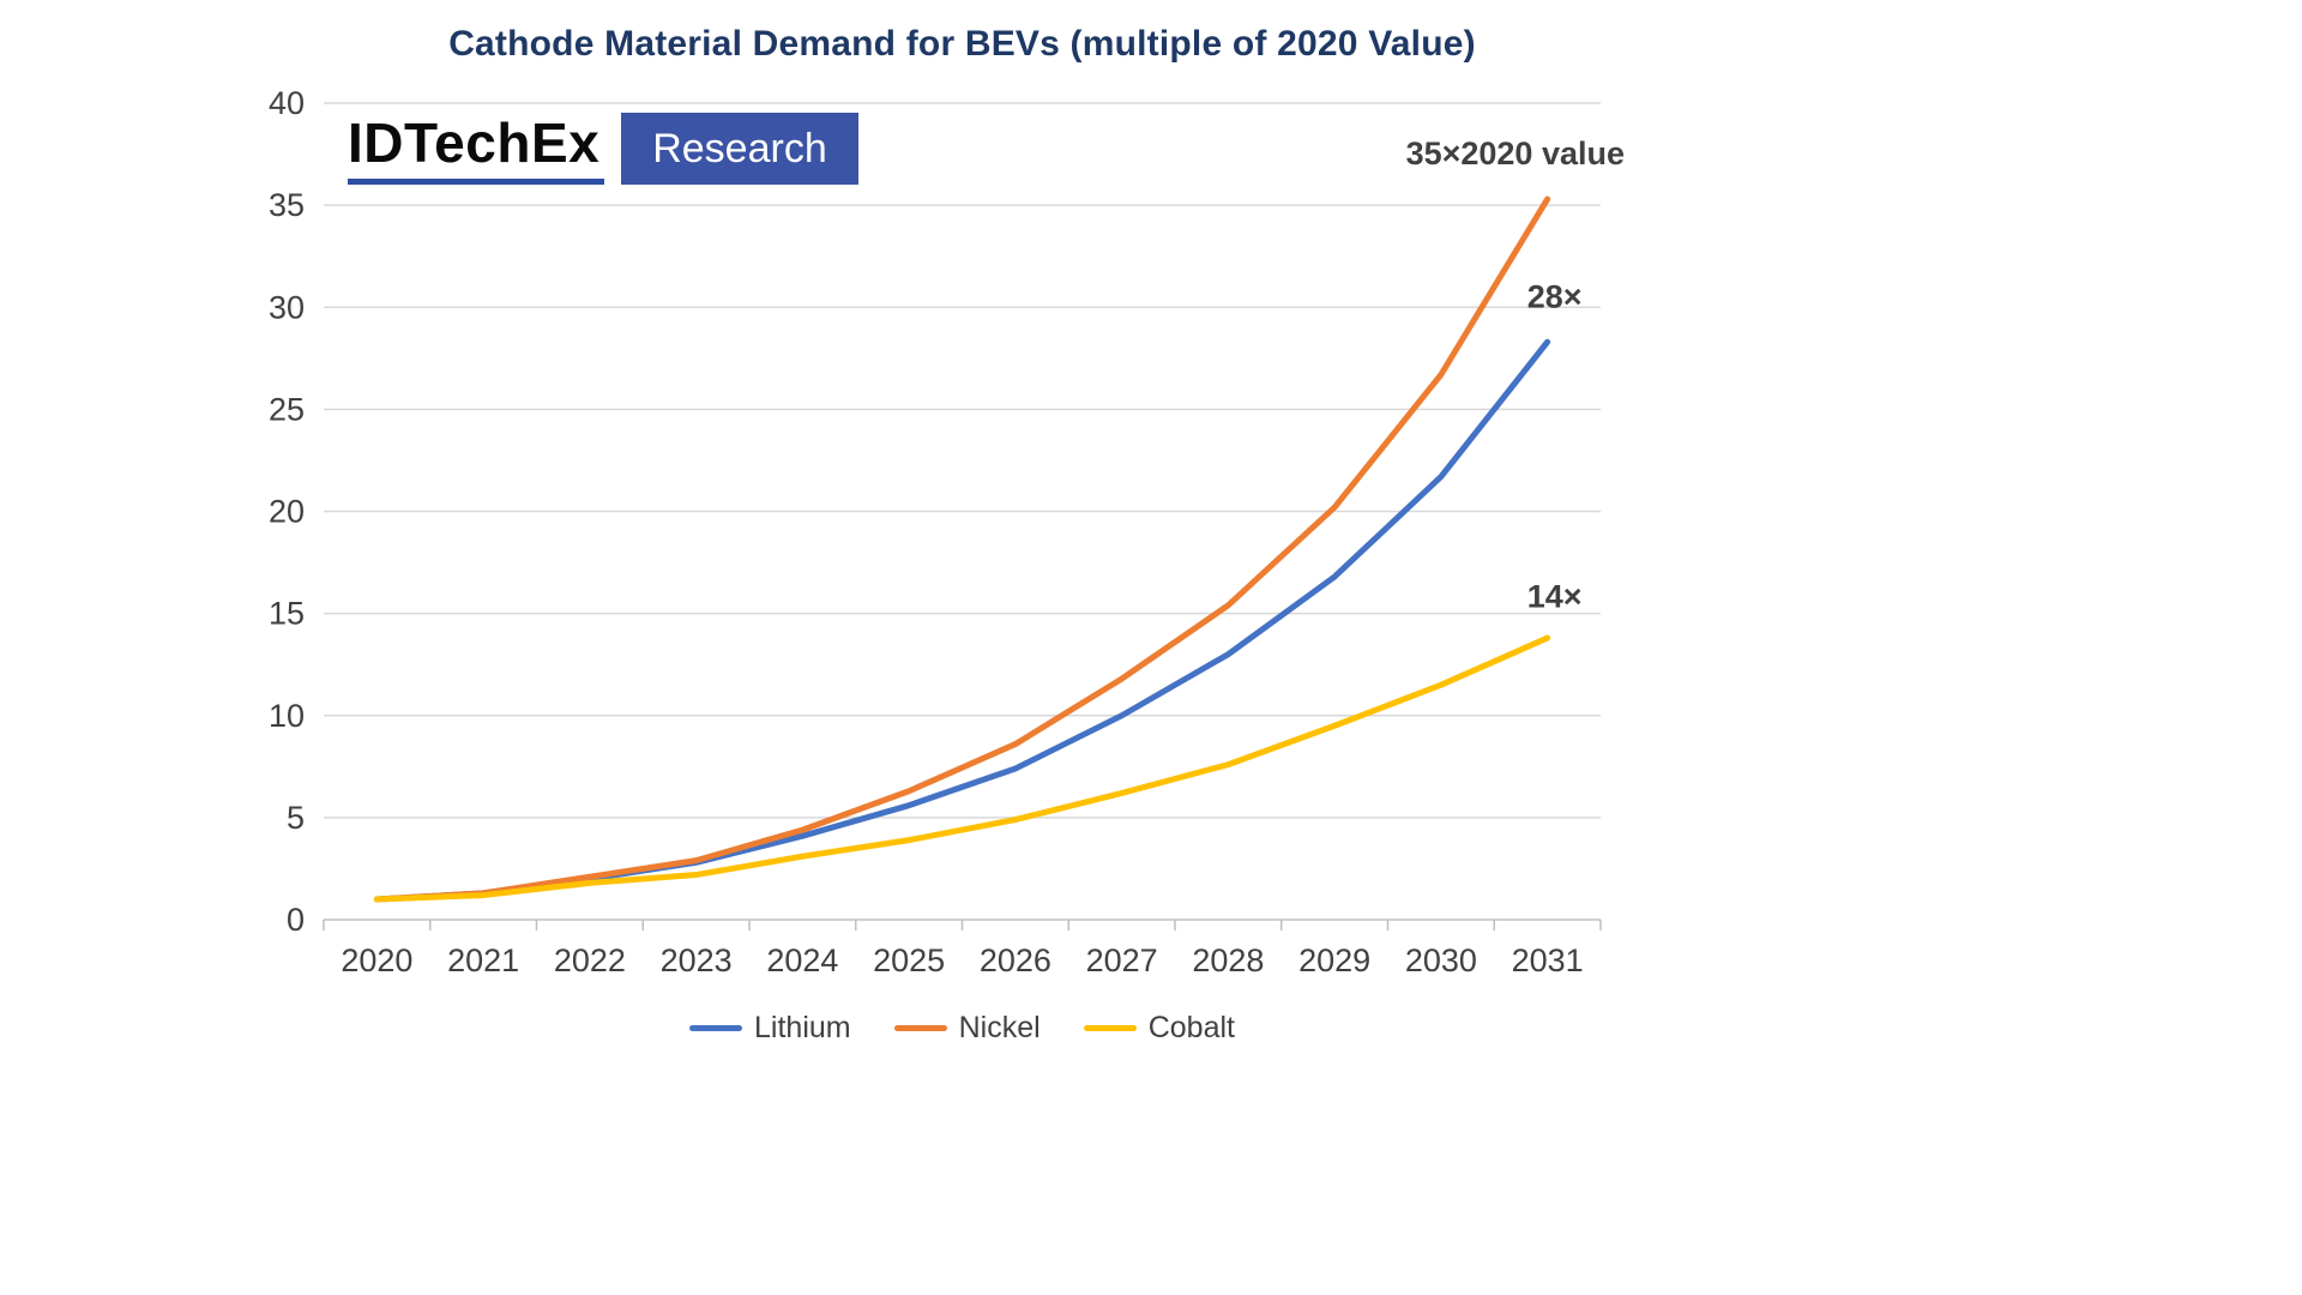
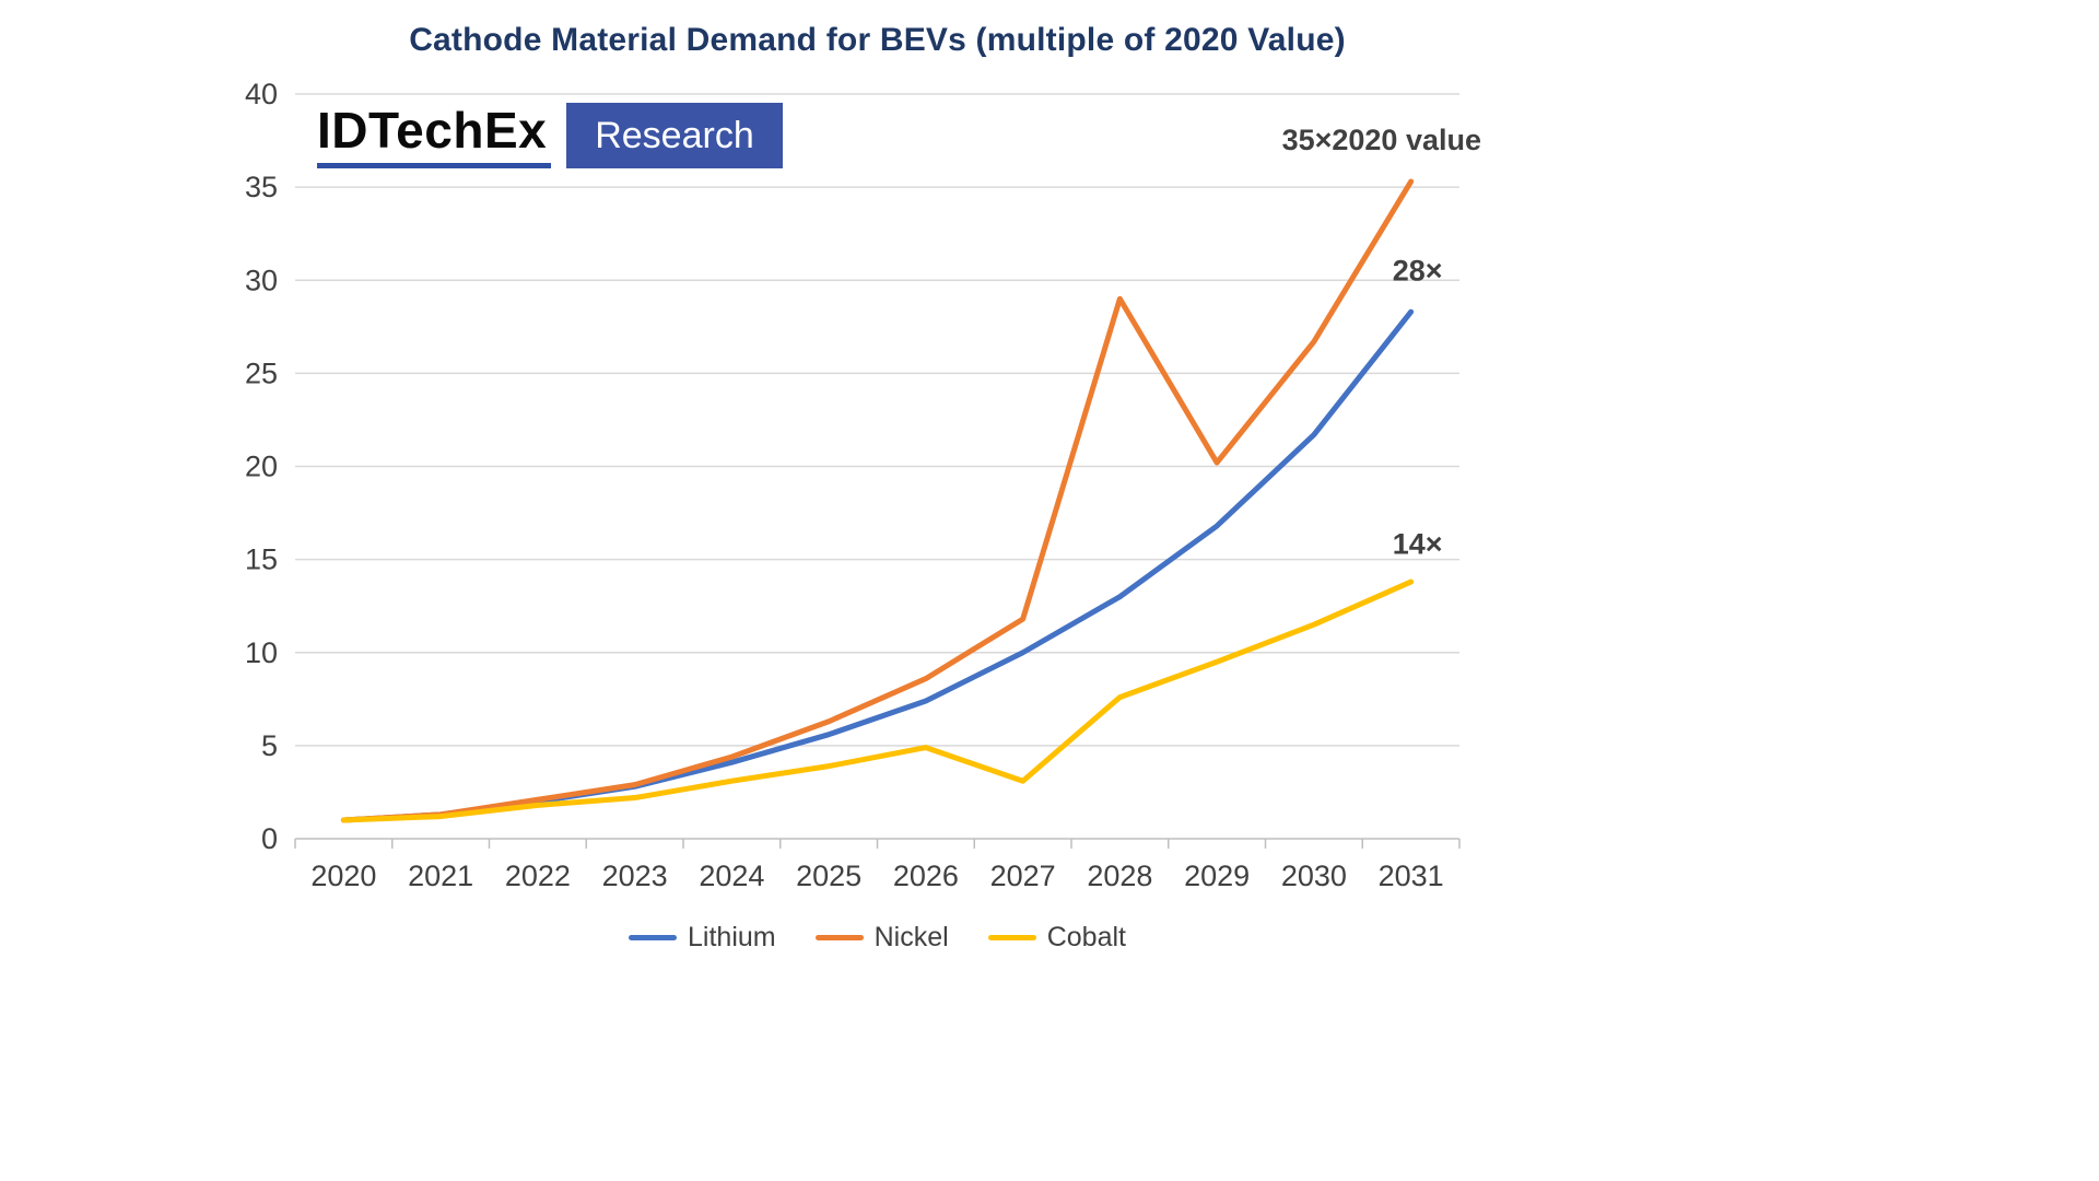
Cobalt/2027: 6.2 -> 3.1
Nickel/2028: 15.4 -> 29.0
